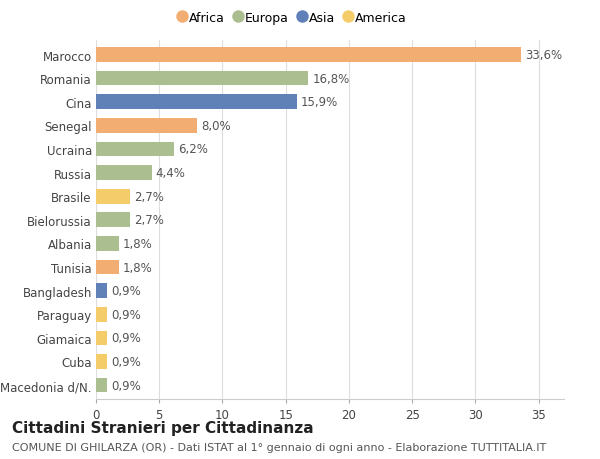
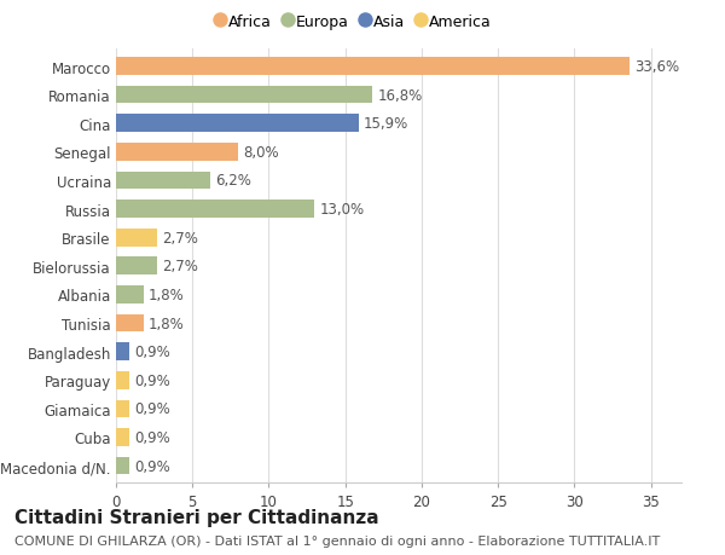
Russia: 4,4% -> 13,0%
